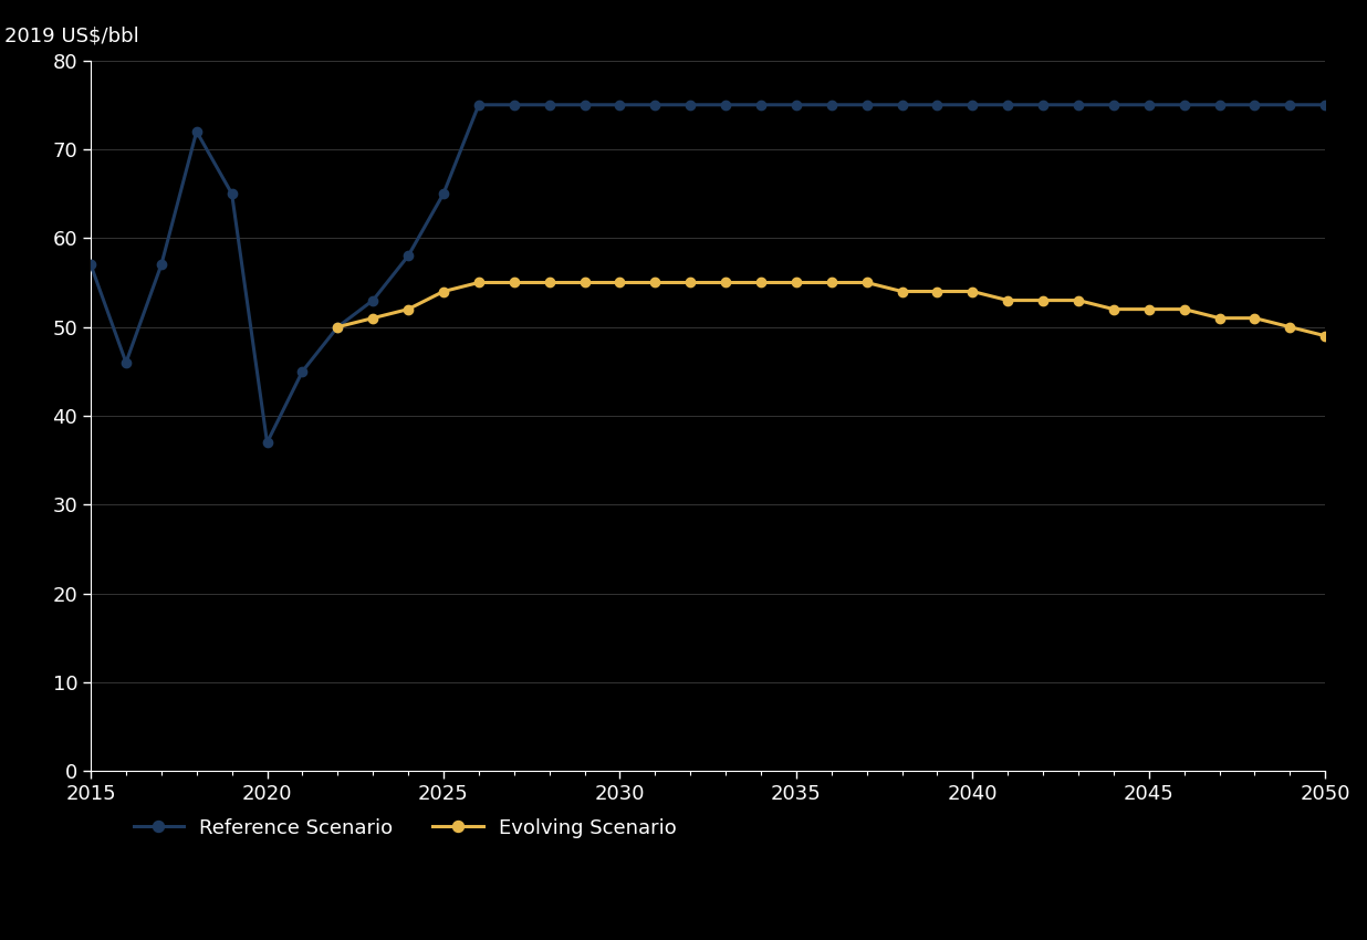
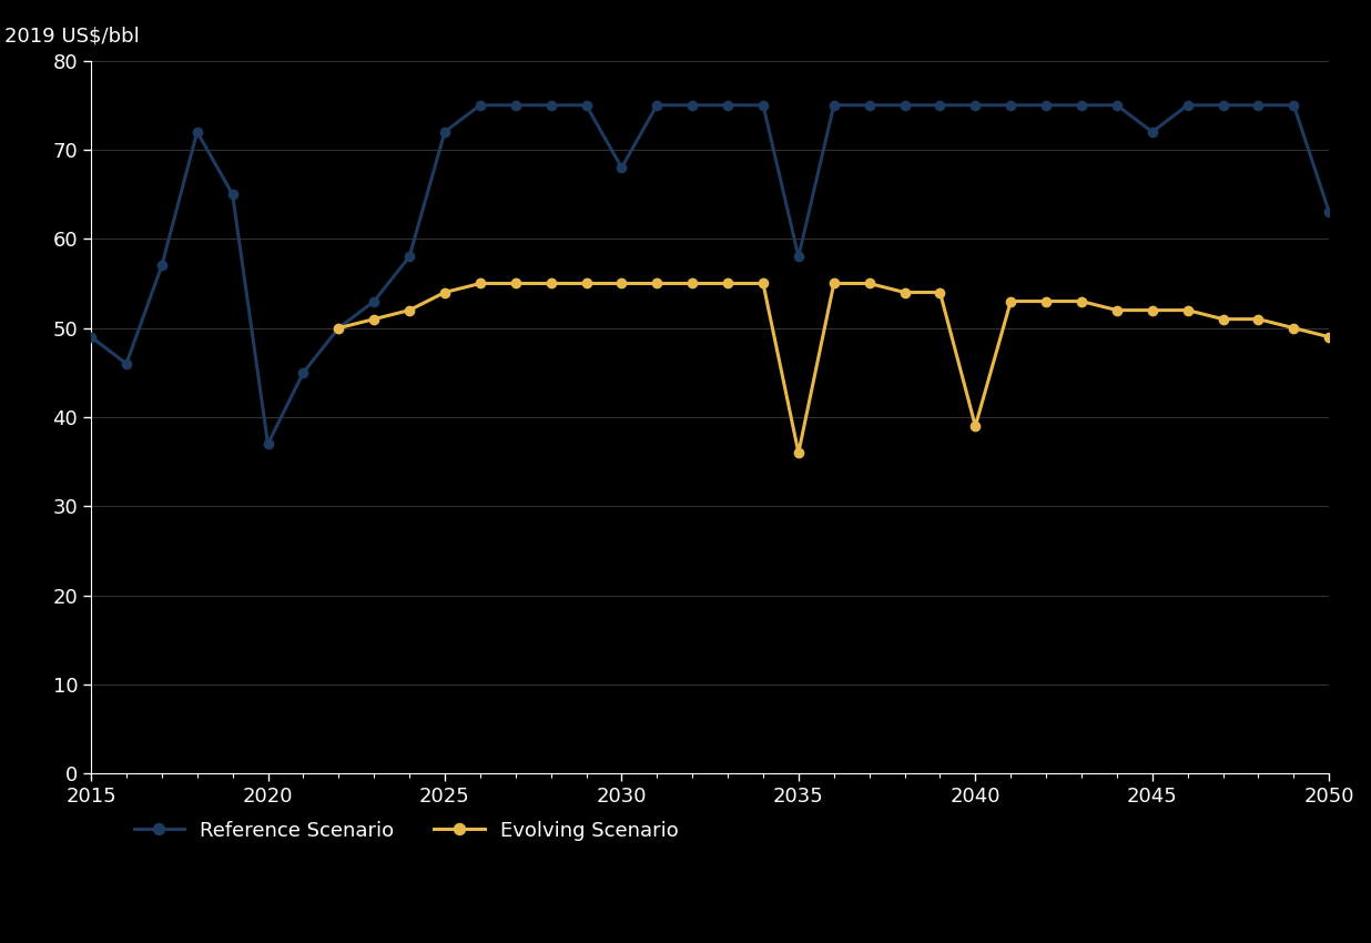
Reference Scenario/2015: 57 -> 49
Reference Scenario/2025: 65 -> 72
Reference Scenario/2030: 75 -> 68
Reference Scenario/2035: 75 -> 58
Evolving Scenario/2035: 55 -> 36
Evolving Scenario/2040: 54 -> 39
Reference Scenario/2045: 75 -> 72
Reference Scenario/2050: 75 -> 63
